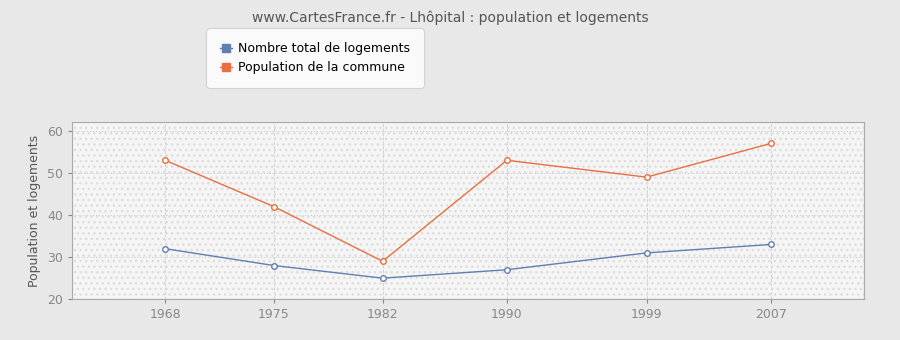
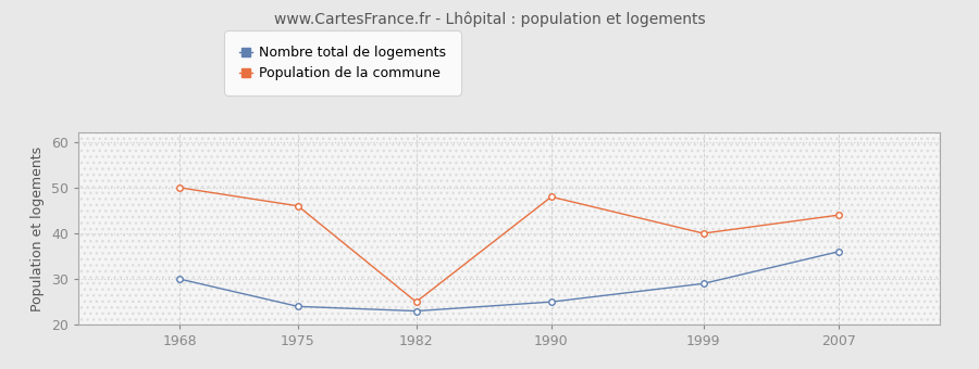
Nombre total de logements/1968: 32 -> 30
Population de la commune/1968: 53 -> 50
Nombre total de logements/1975: 28 -> 24
Population de la commune/1975: 42 -> 46
Nombre total de logements/1982: 25 -> 23
Population de la commune/1982: 29 -> 25
Nombre total de logements/1990: 27 -> 25
Population de la commune/1990: 53 -> 48
Nombre total de logements/1999: 31 -> 29
Population de la commune/1999: 49 -> 40
Nombre total de logements/2007: 33 -> 36
Population de la commune/2007: 57 -> 44
